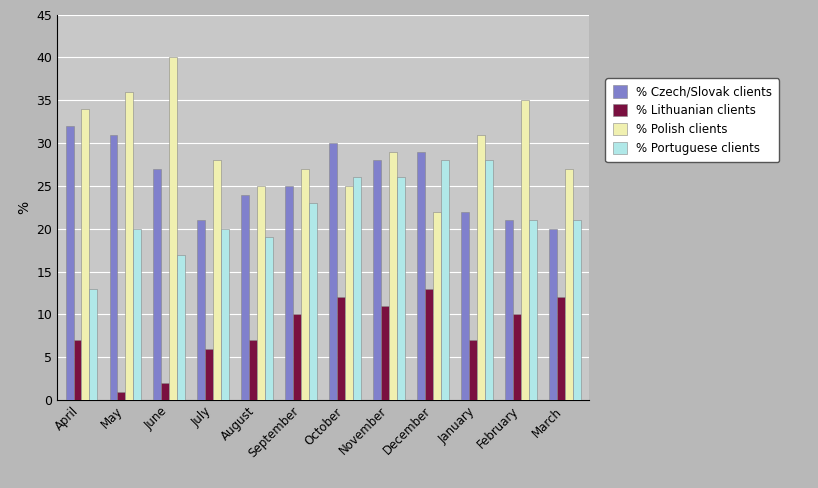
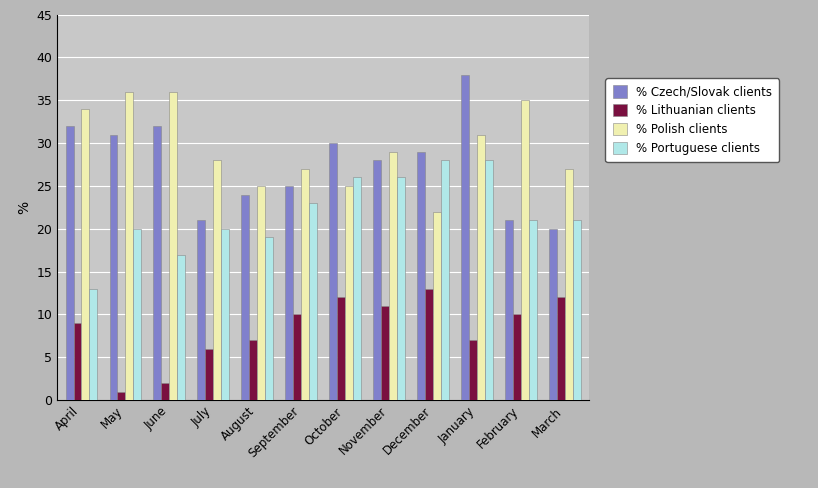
% Lithuanian clients/April: 7 -> 9
% Czech/Slovak clients/June: 27 -> 32
% Polish clients/June: 40 -> 36
% Czech/Slovak clients/January: 22 -> 38
